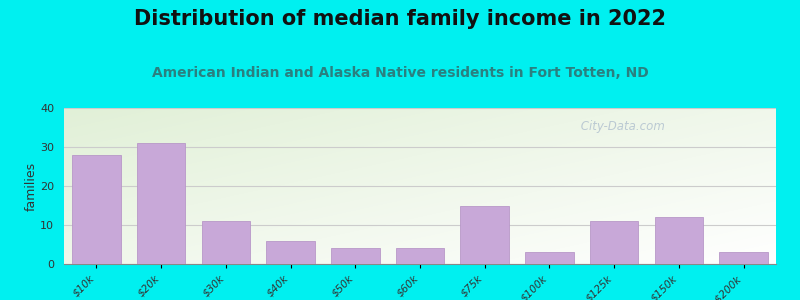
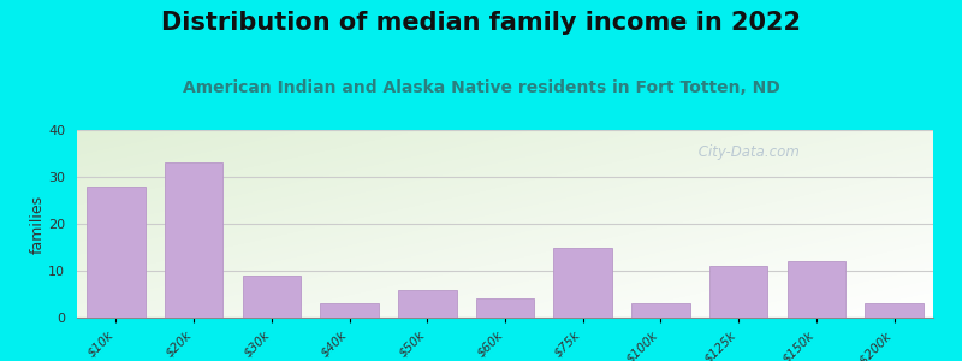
$20k: 31 -> 33
$30k: 11 -> 9
$40k: 6 -> 3
$50k: 4 -> 6
